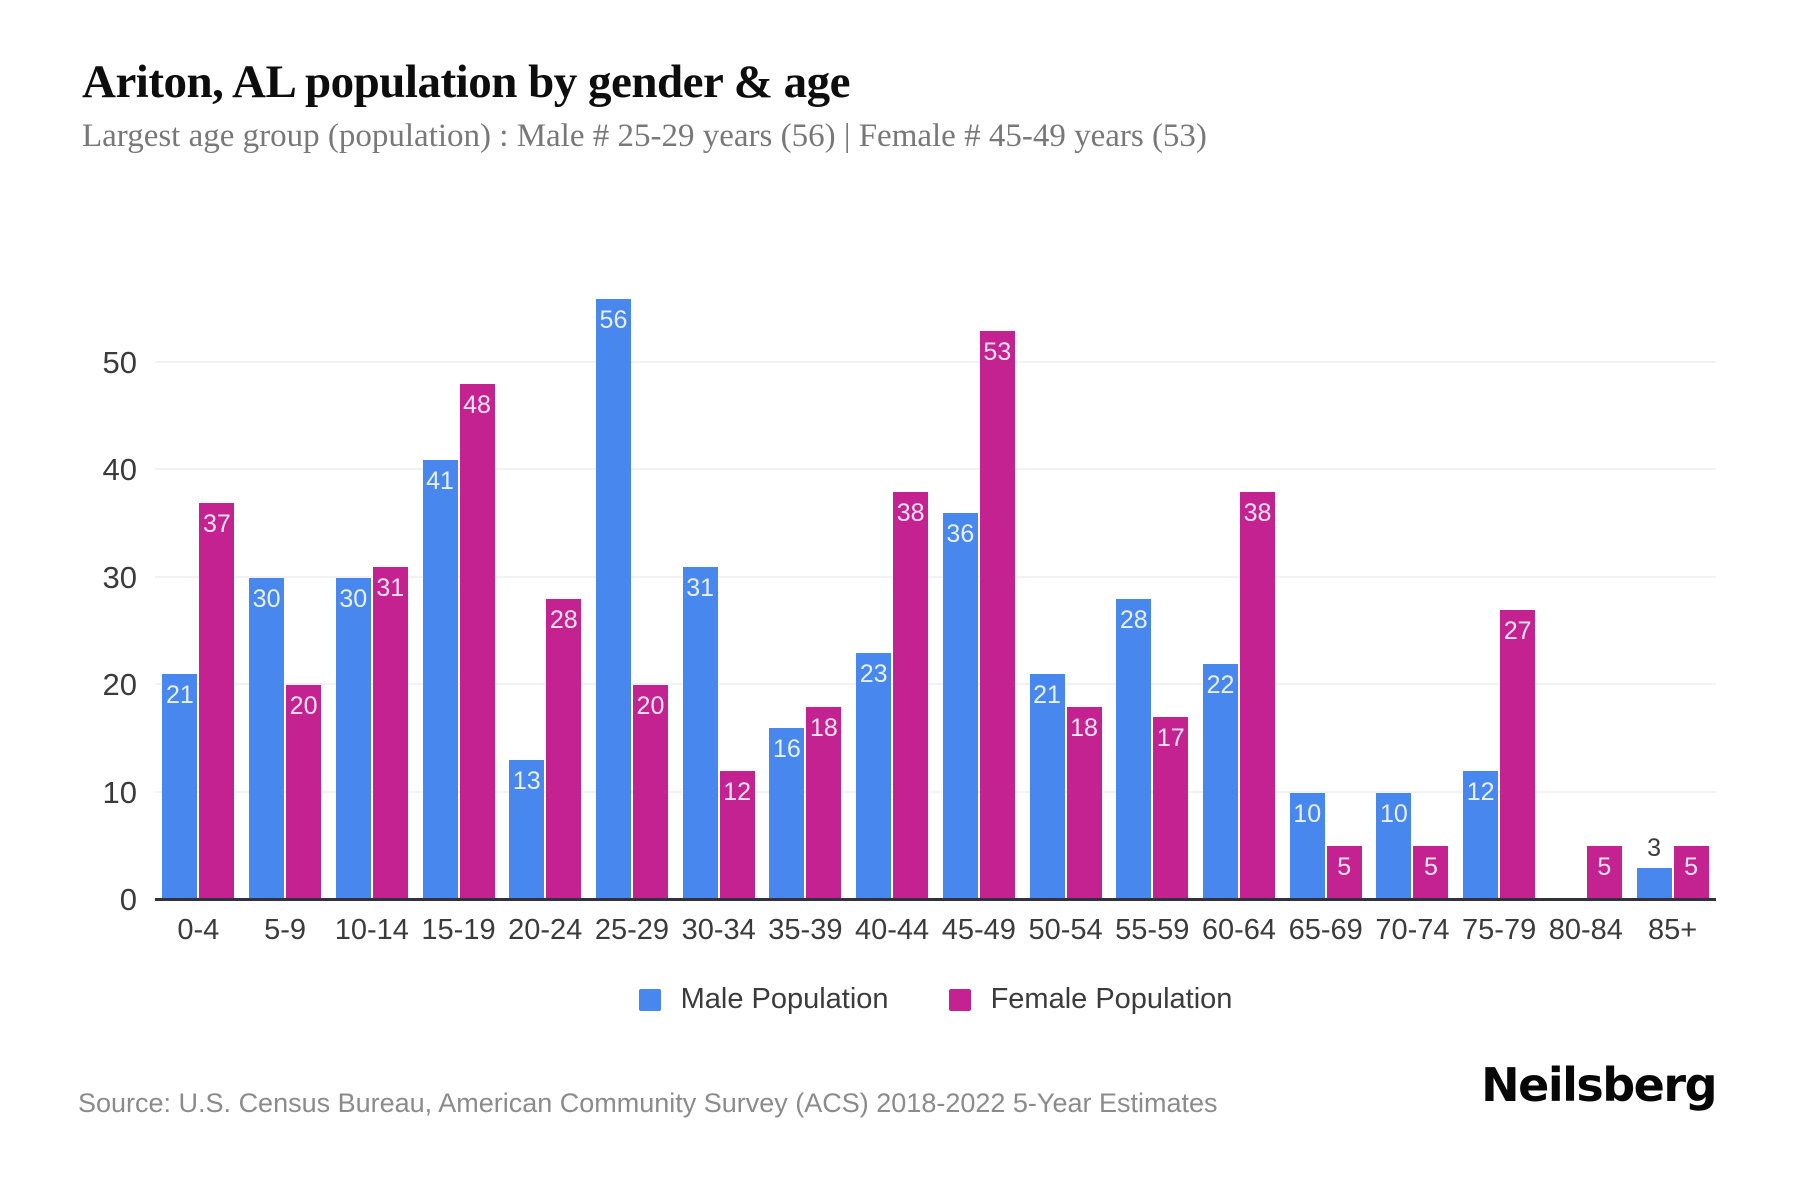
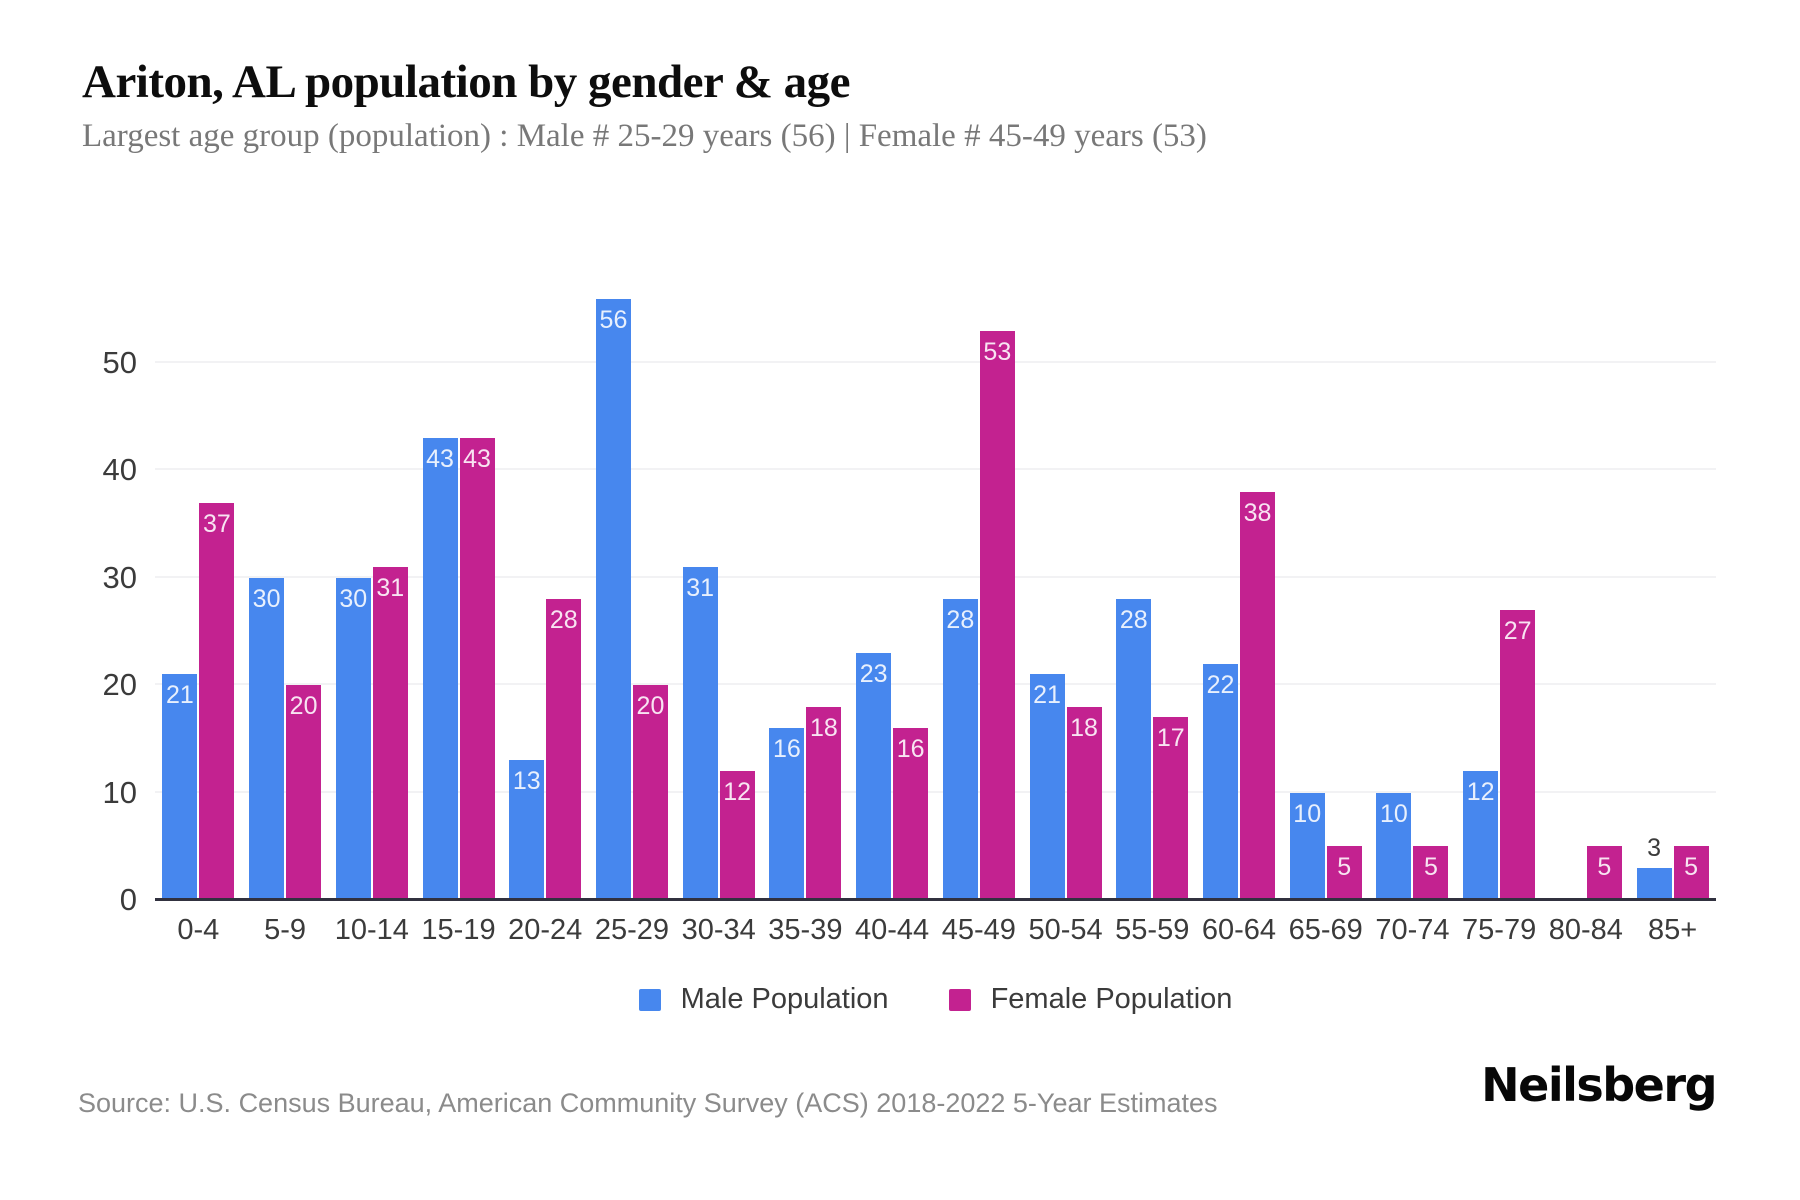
Male Population/15-19: 41 -> 43
Female Population/15-19: 48 -> 43
Female Population/40-44: 38 -> 16
Male Population/45-49: 36 -> 28
